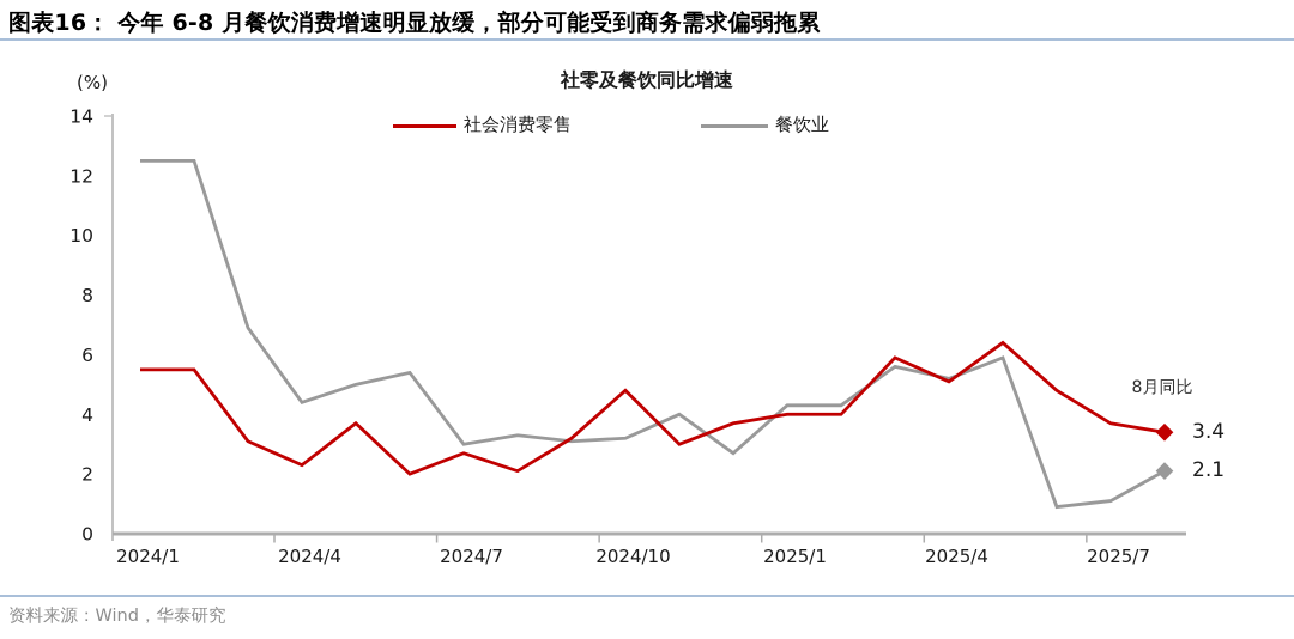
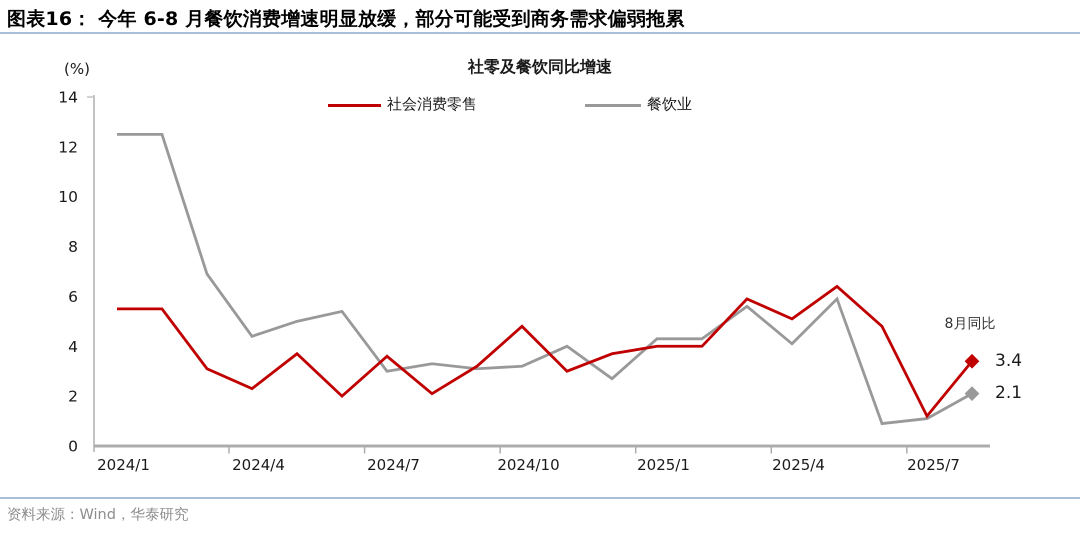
社会消费零售/2024/7: 2.7 -> 3.6
餐饮业/2025/4: 5.2 -> 4.1
社会消费零售/2025/7: 3.7 -> 1.2
